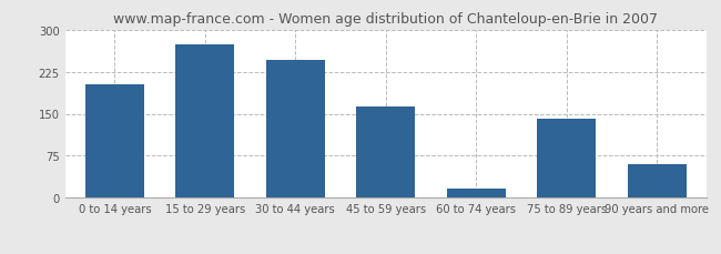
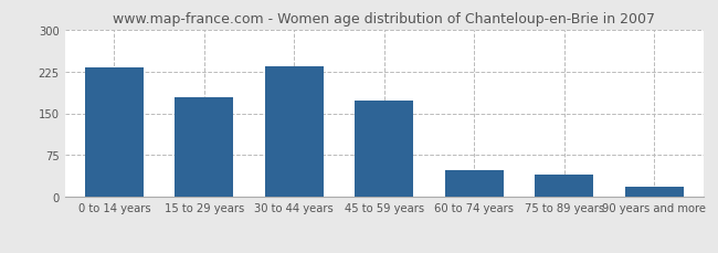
0 to 14 years: 202 -> 232
15 to 29 years: 274 -> 178
30 to 44 years: 246 -> 234
45 to 59 years: 162 -> 172
60 to 74 years: 16 -> 48
75 to 89 years: 142 -> 40
90 years and more: 60 -> 18
